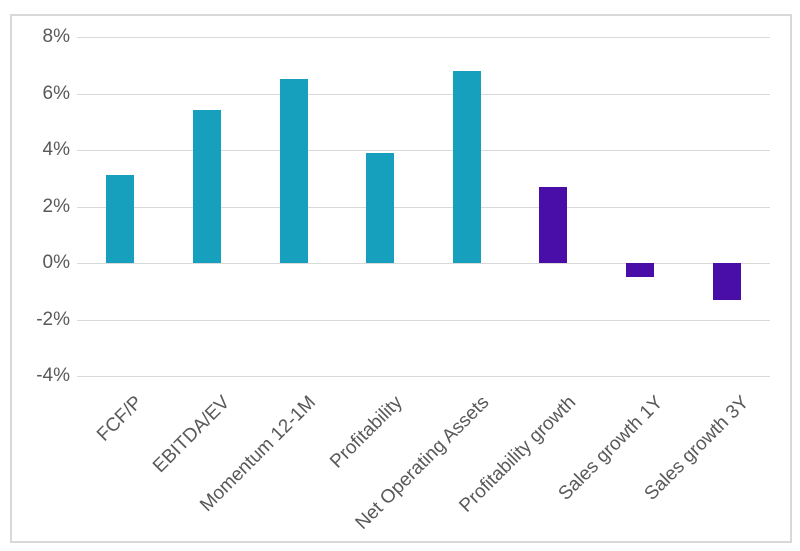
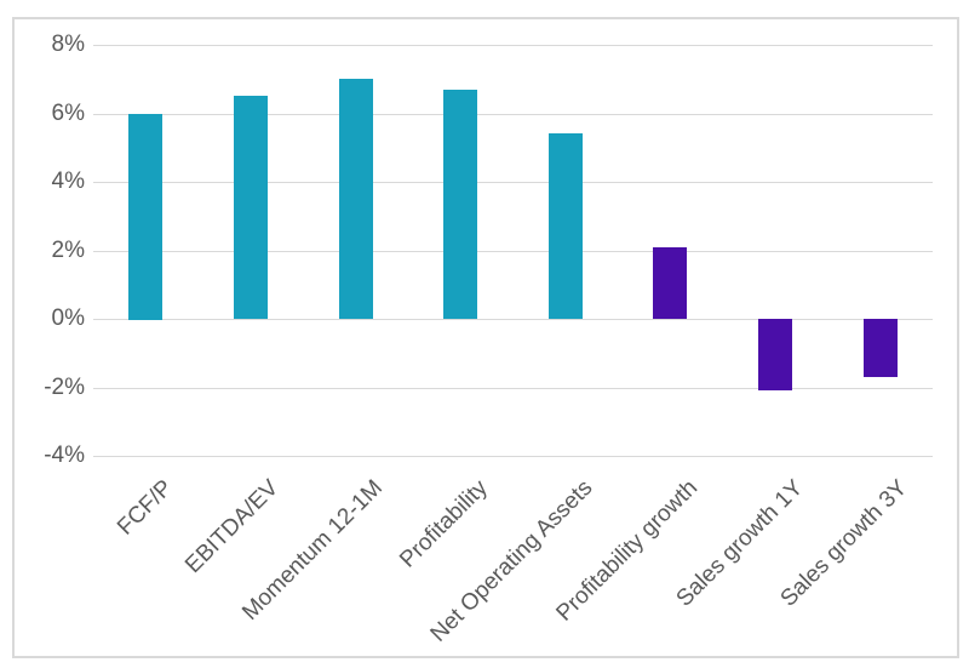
FCF/P: 3.1% -> 6.0%
EBITDA/EV: 5.4% -> 6.5%
Momentum 12-1M: 6.5% -> 7.0%
Profitability: 3.9% -> 6.7%
Net Operating Assets: 6.8% -> 5.4%
Profitability growth: 2.7% -> 2.1%
Sales growth 1Y: -0.5% -> -2.1%
Sales growth 3Y: -1.3% -> -1.7%
